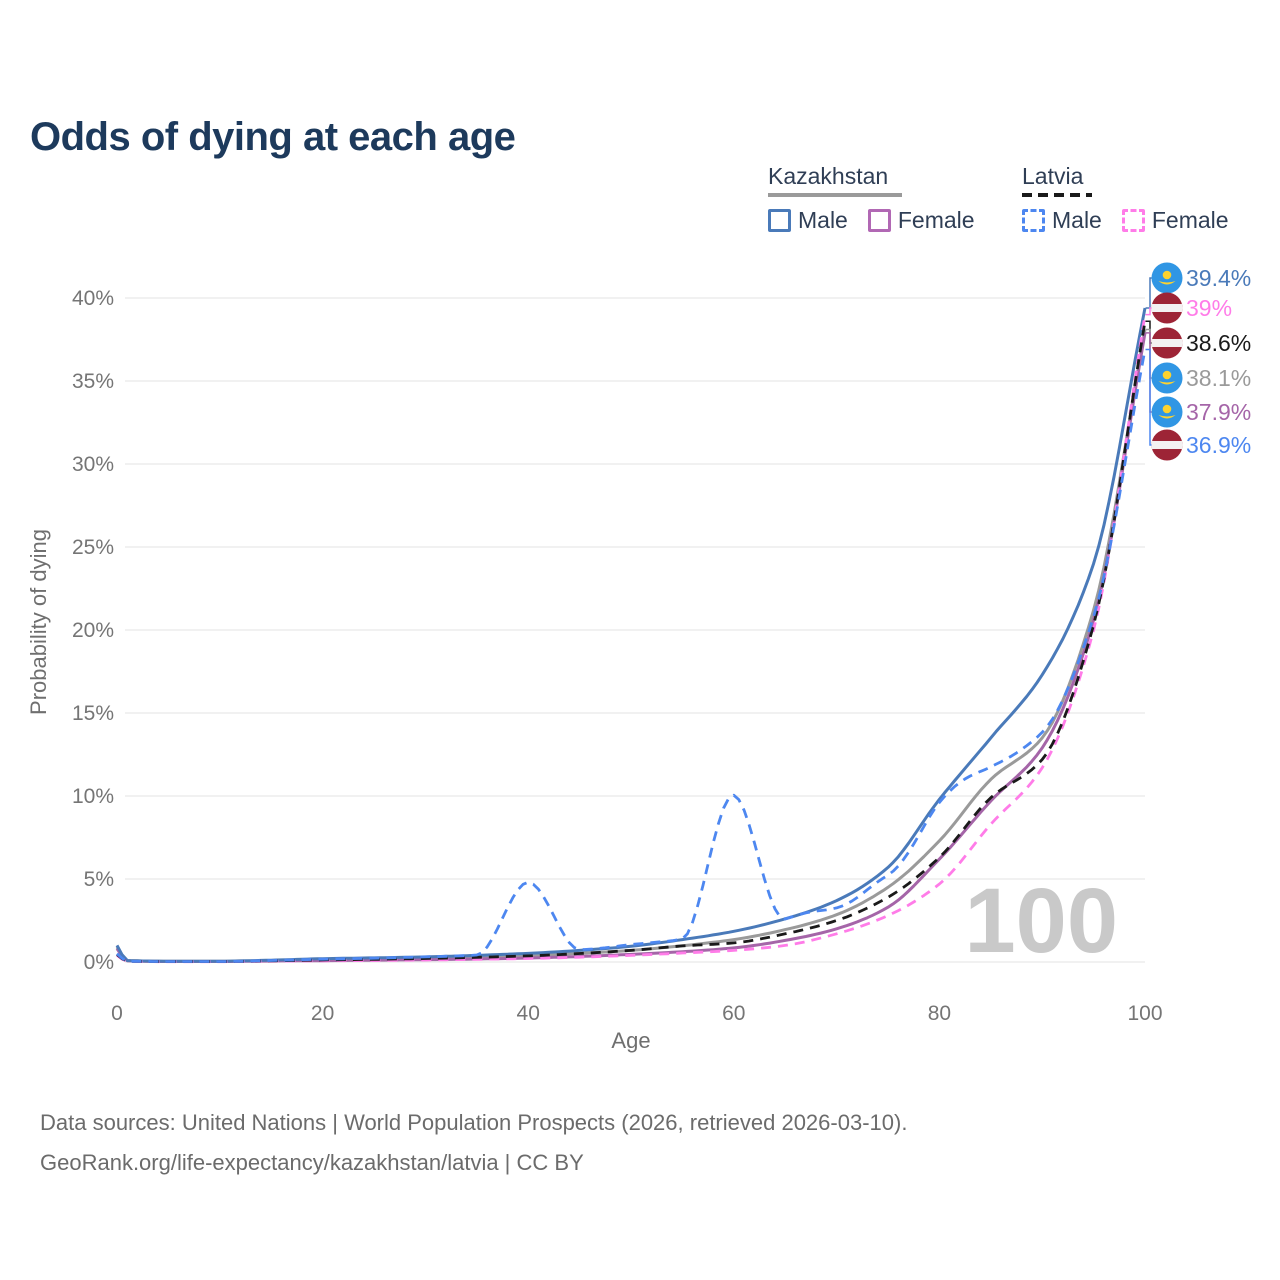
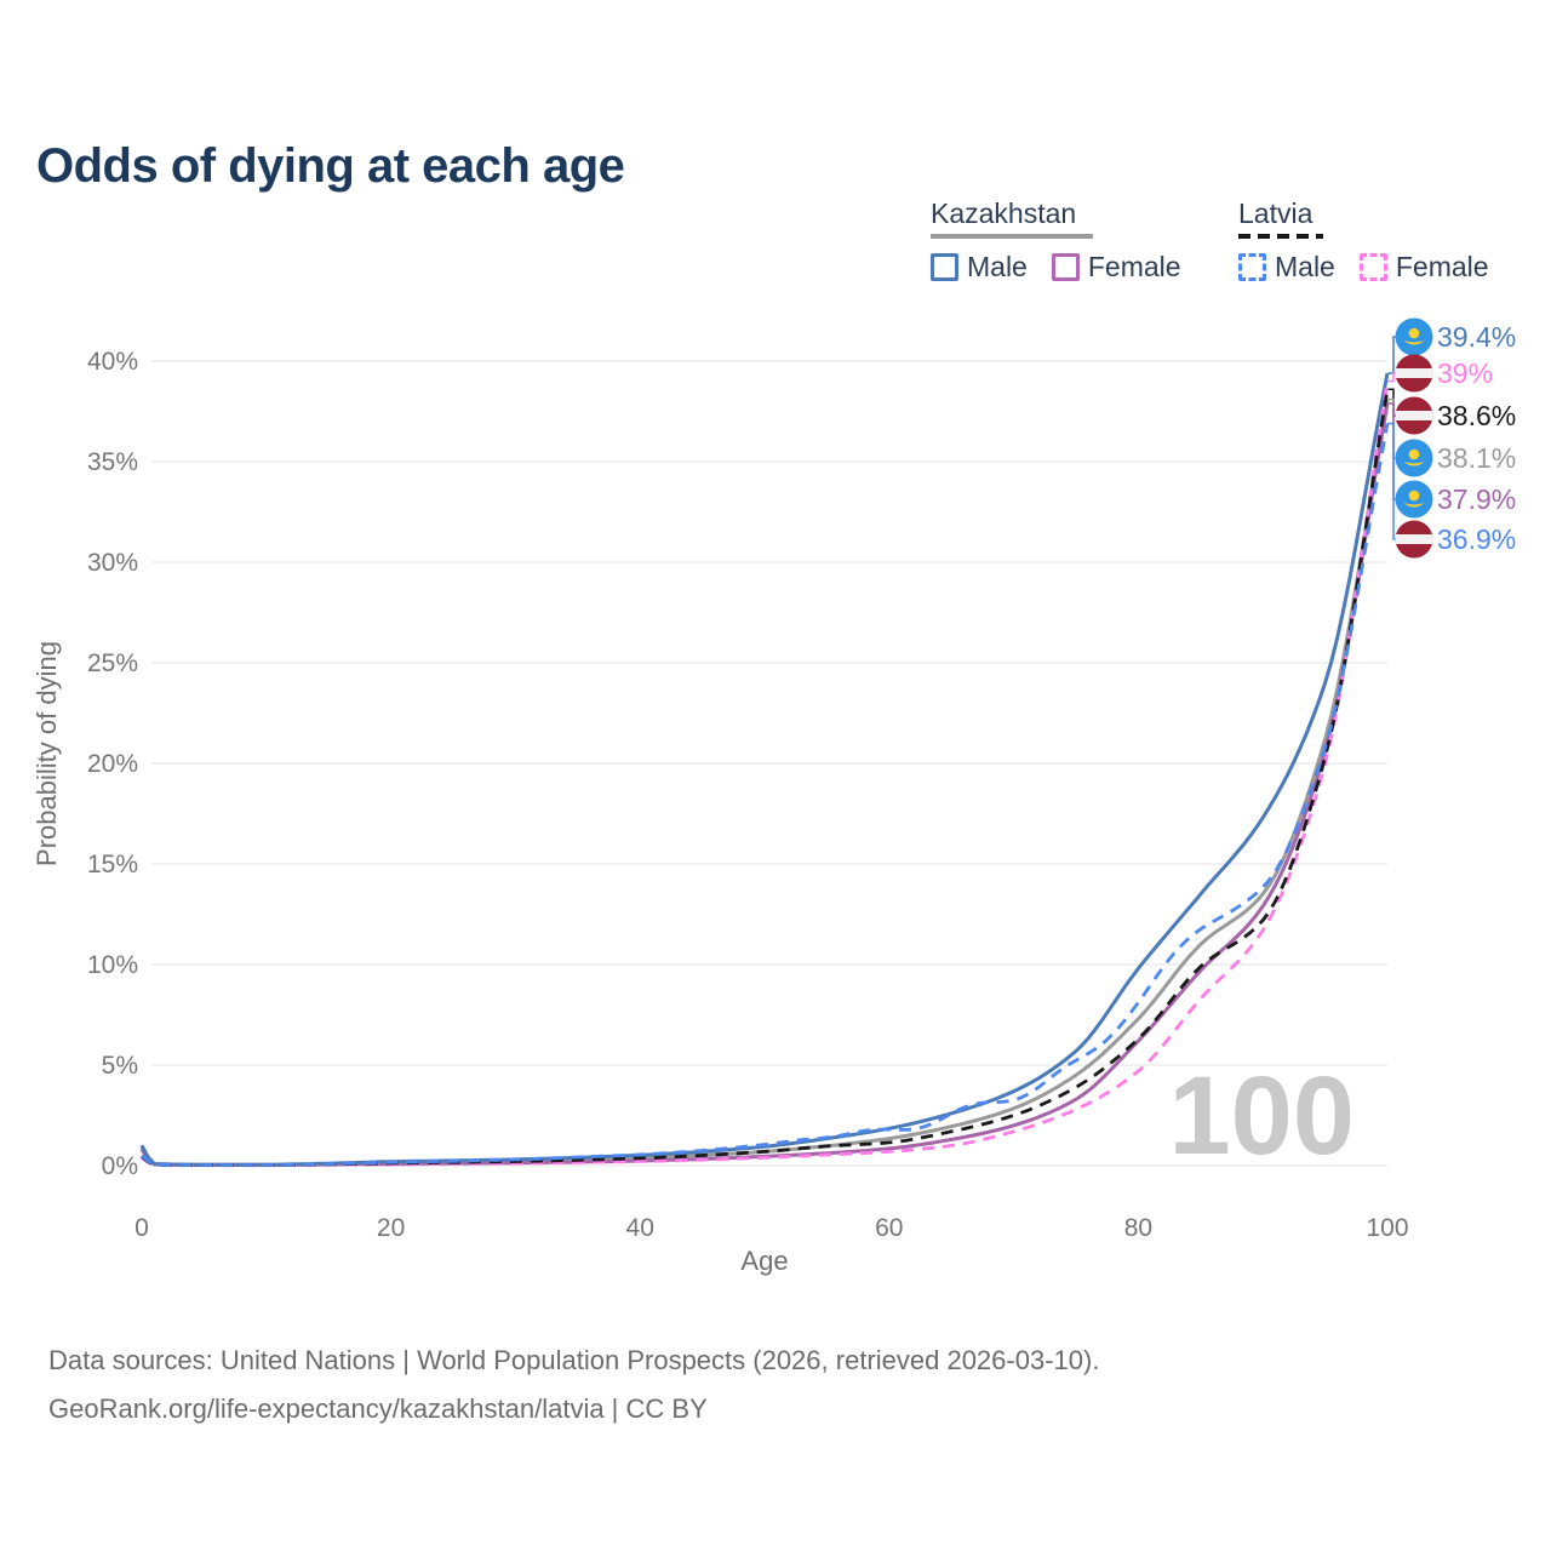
Latvia Male/40: 4.8% -> 0.6%
Latvia Male/60: 10.0% -> 1.8%
Latvia Male/80: 9.7% -> 8.2%
